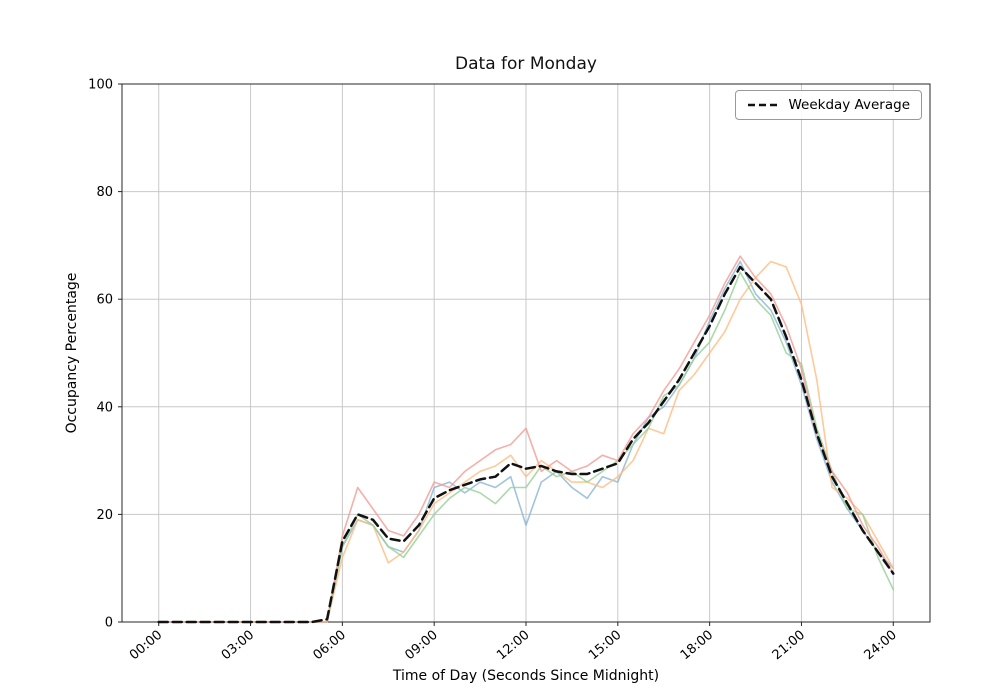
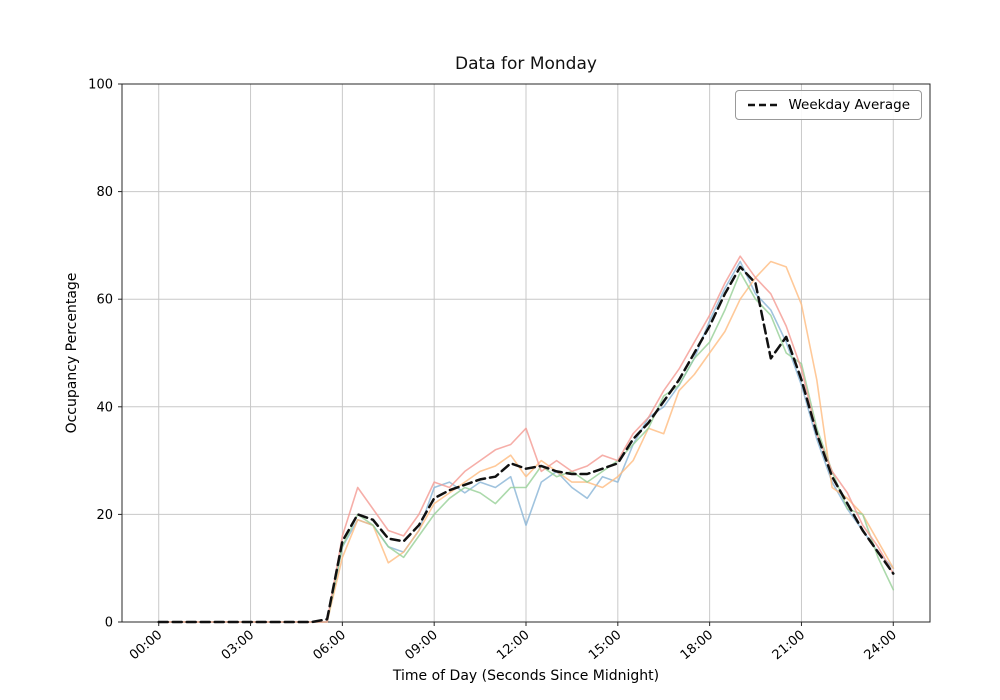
Weekday Average/20: 60 -> 49
